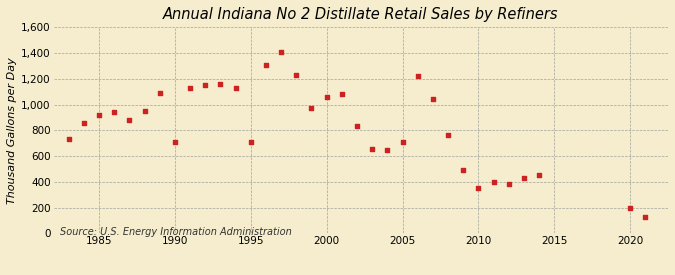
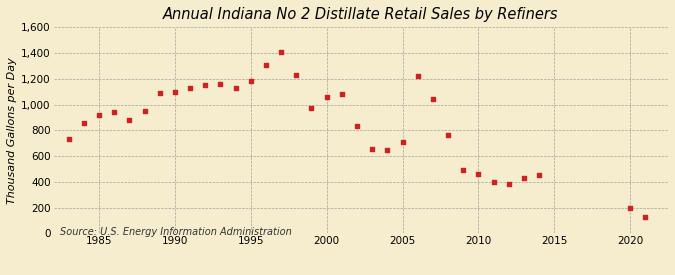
1990: 710 -> 1,100
1995: 710 -> 1,180
2010: 350 -> 460
